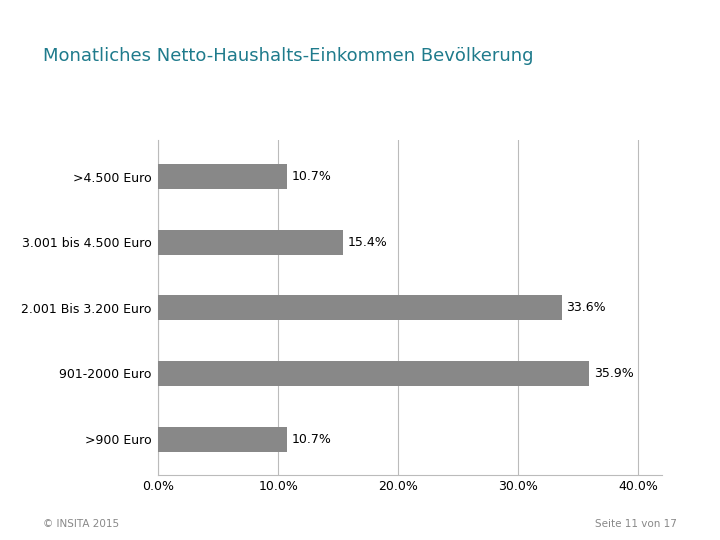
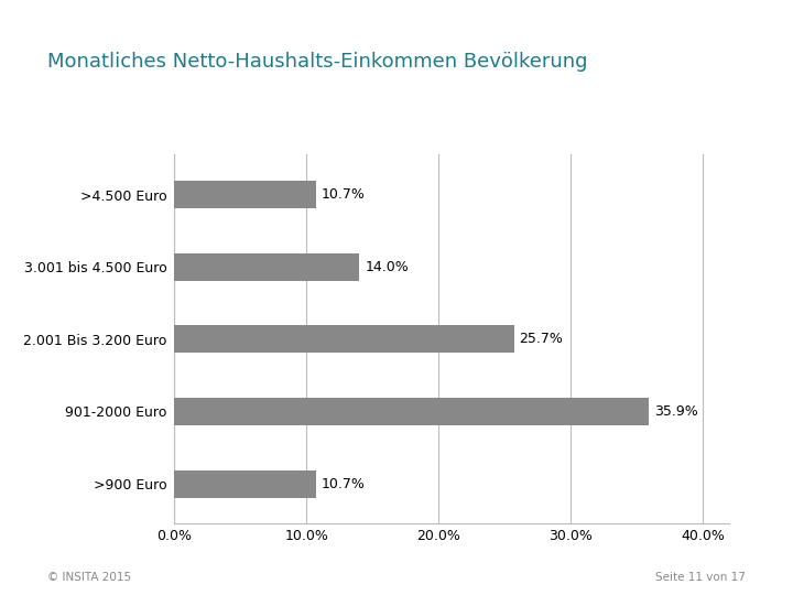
3.001 bis 4.500 Euro: 15.4% -> 14.0%
2.001 Bis 3.200 Euro: 33.6% -> 25.7%
